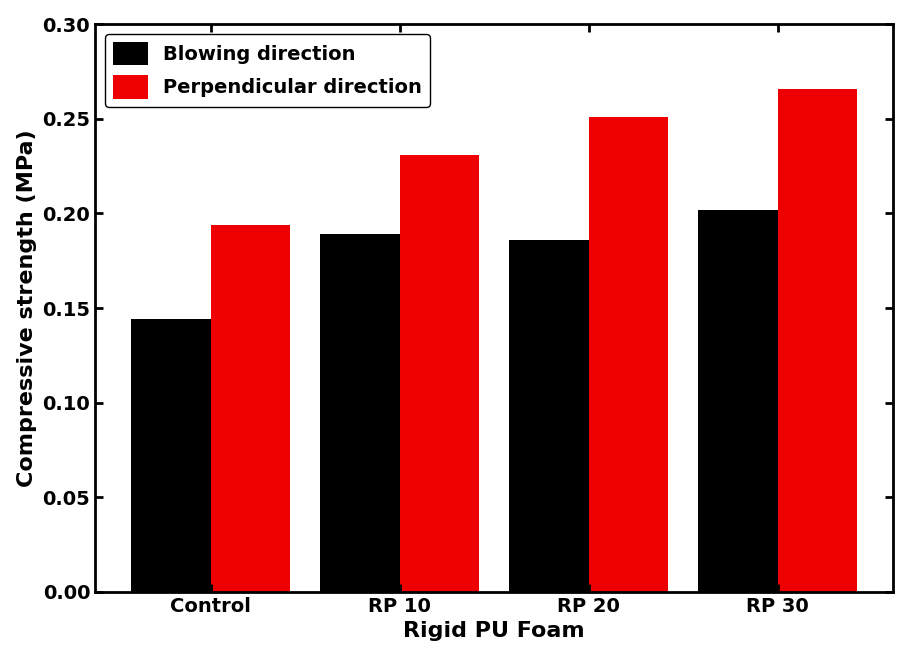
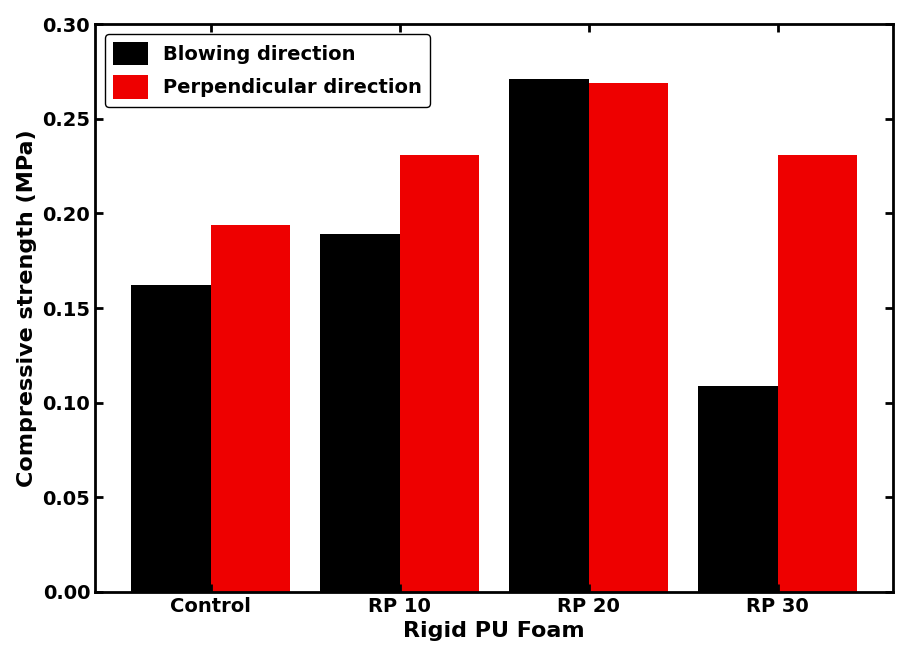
Blowing direction/Control: 0.144 -> 0.162
Blowing direction/RP 20: 0.186 -> 0.271
Perpendicular direction/RP 20: 0.251 -> 0.269
Blowing direction/RP 30: 0.202 -> 0.109
Perpendicular direction/RP 30: 0.266 -> 0.231
